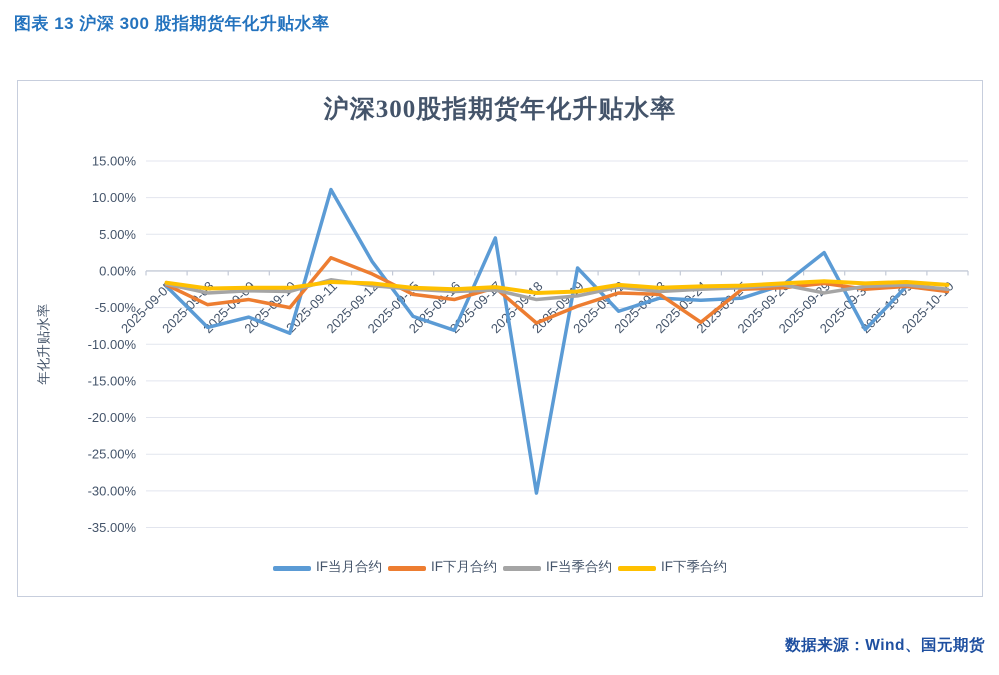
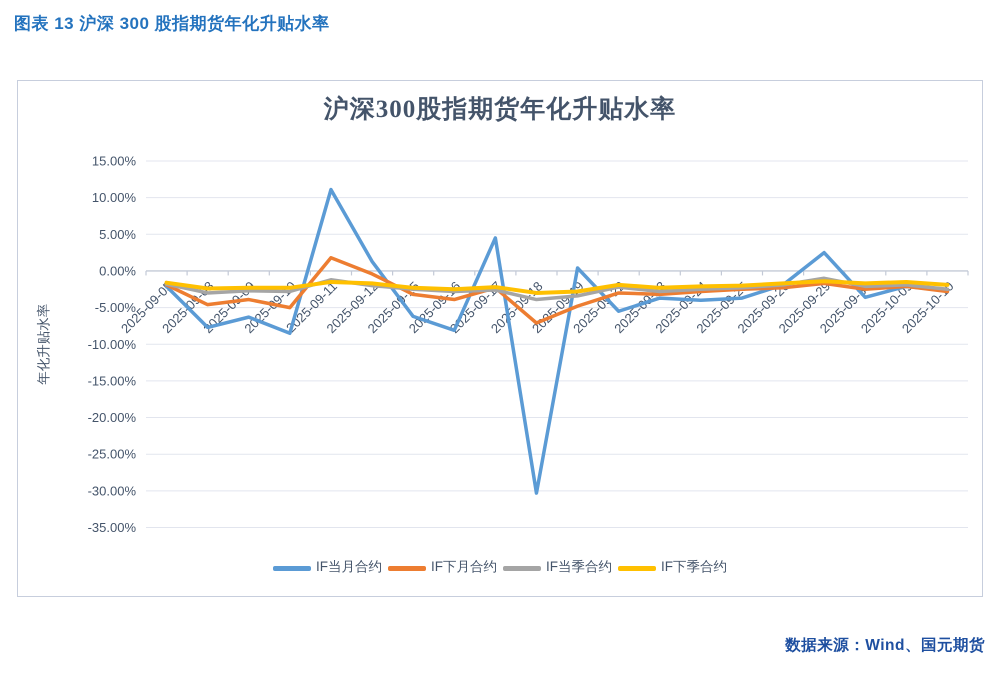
IF下月合约/2025-09-24: -7% -> -3%
IF当季合约/2025-09-29: -3% -> -1%
IF当月合约/2025-09-30: -8% -> -4%
